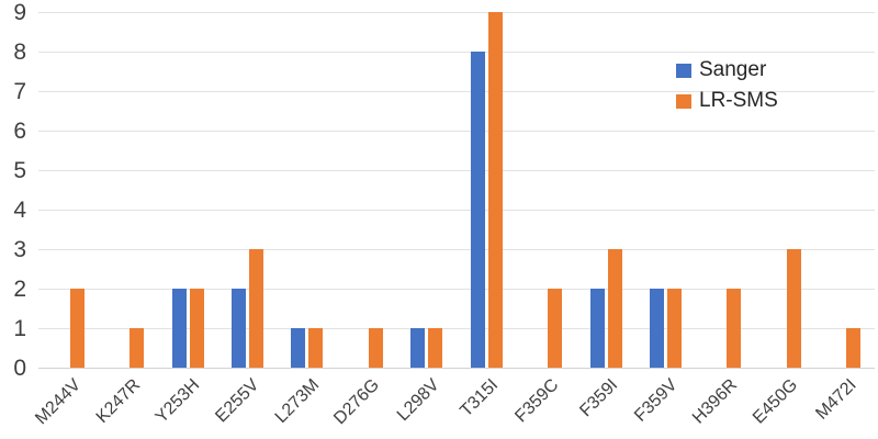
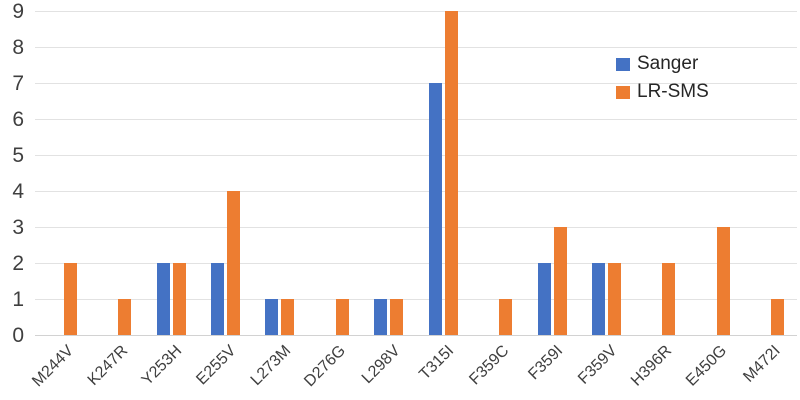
LR-SMS/E255V: 3 -> 4
Sanger/T315I: 8 -> 7
LR-SMS/F359C: 2 -> 1
